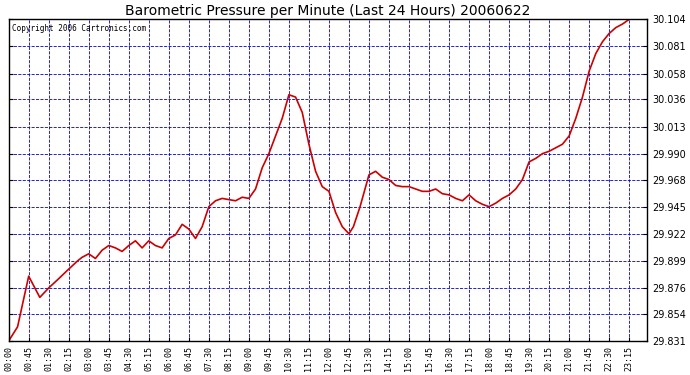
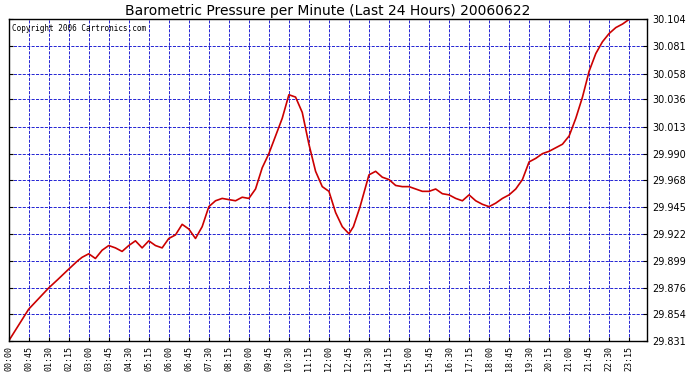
00:45: 29.886 -> 29.858
